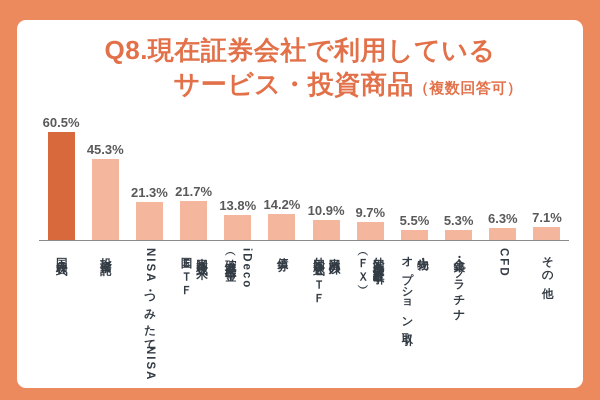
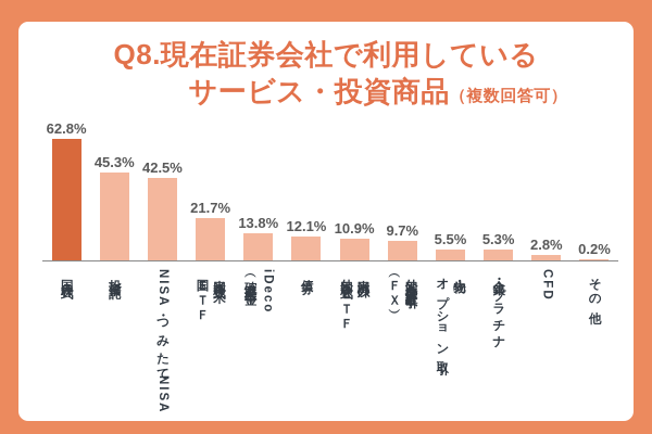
国内株式: 60.5% -> 62.8%
NISA・つみたてNISA: 21.3% -> 42.5%
債券: 14.2% -> 12.1%
CFD: 6.3% -> 2.8%
その他: 7.1% -> 0.2%
